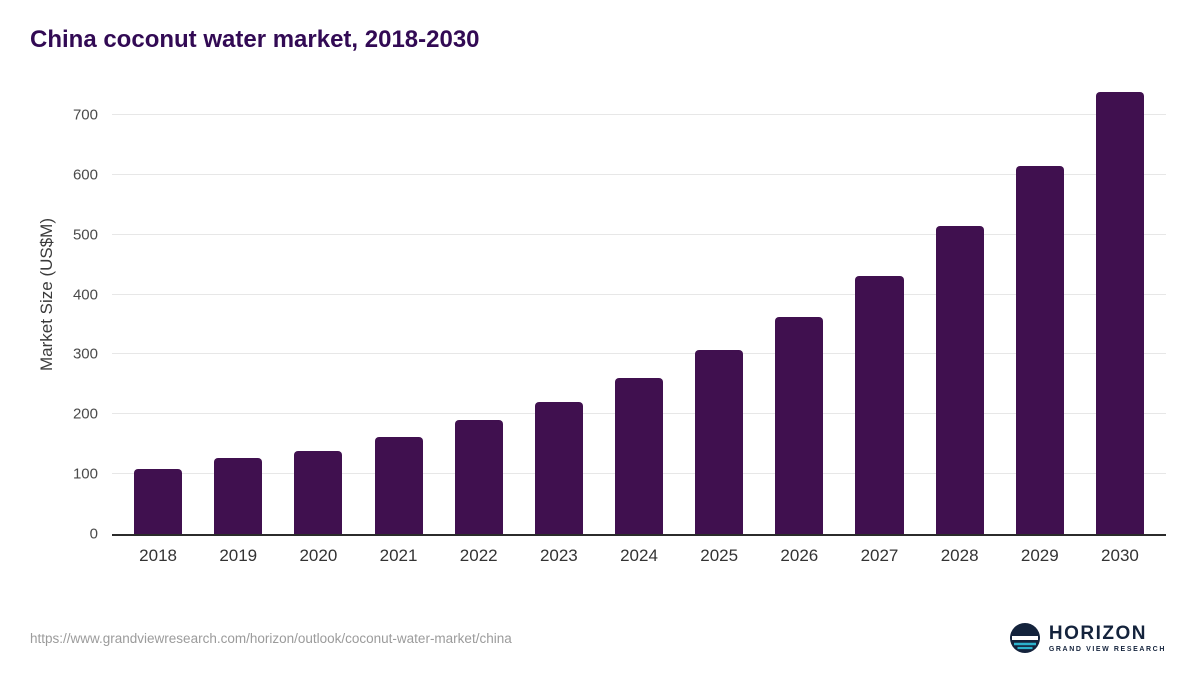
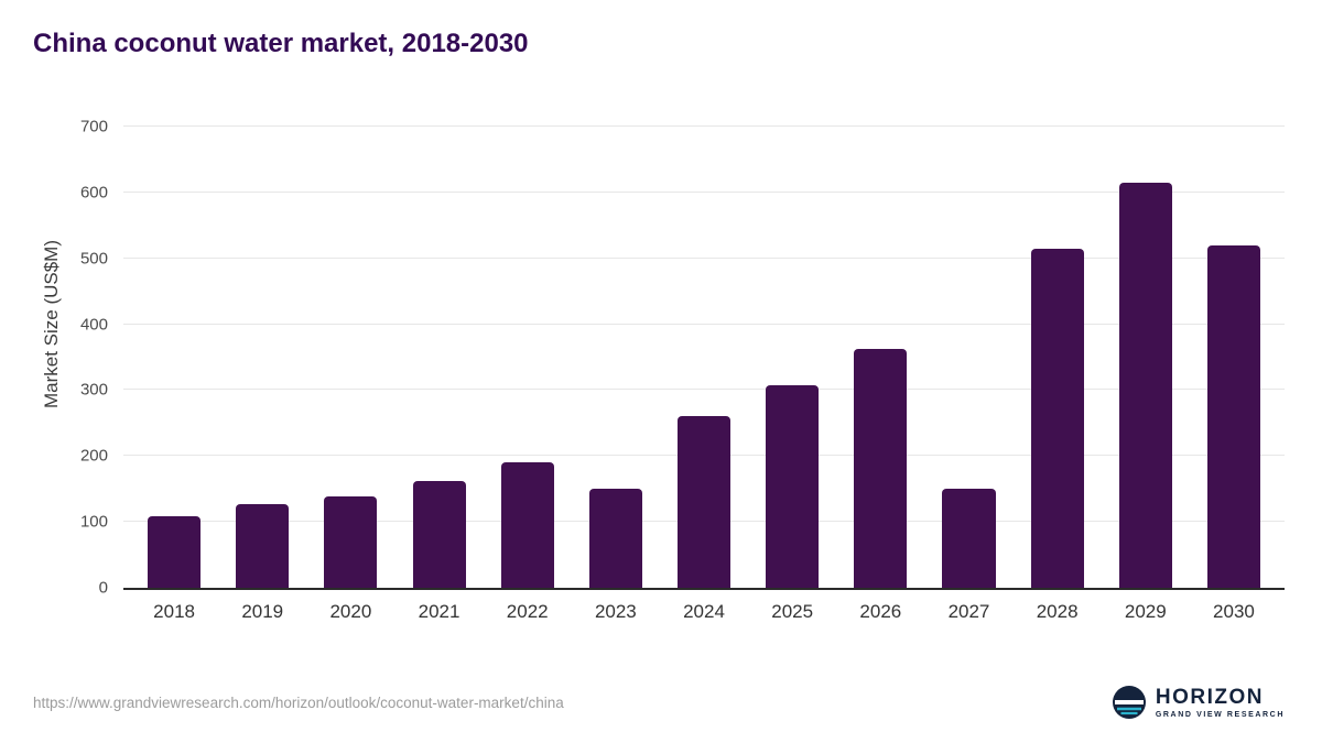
2023: 220 -> 150
2027: 430 -> 150
2030: 740 -> 520
